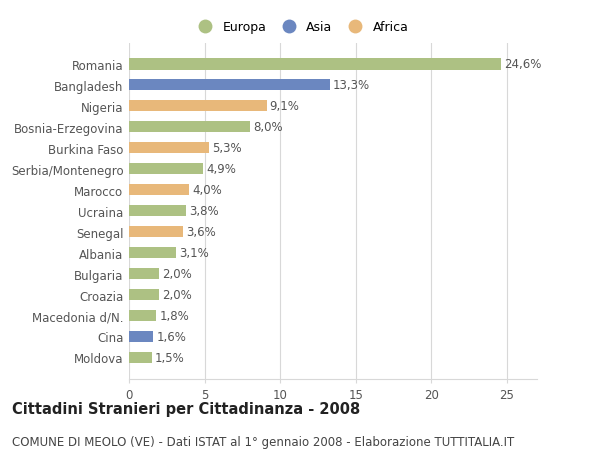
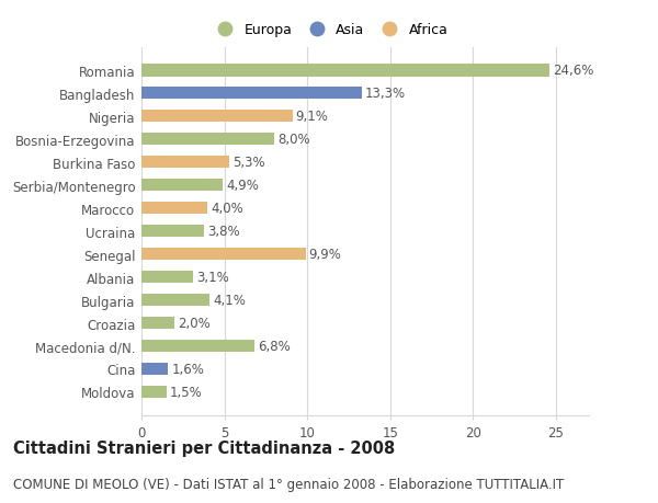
Senegal: 3,6% -> 9,9%
Bulgaria: 2,0% -> 4,1%
Macedonia d/N.: 1,8% -> 6,8%
